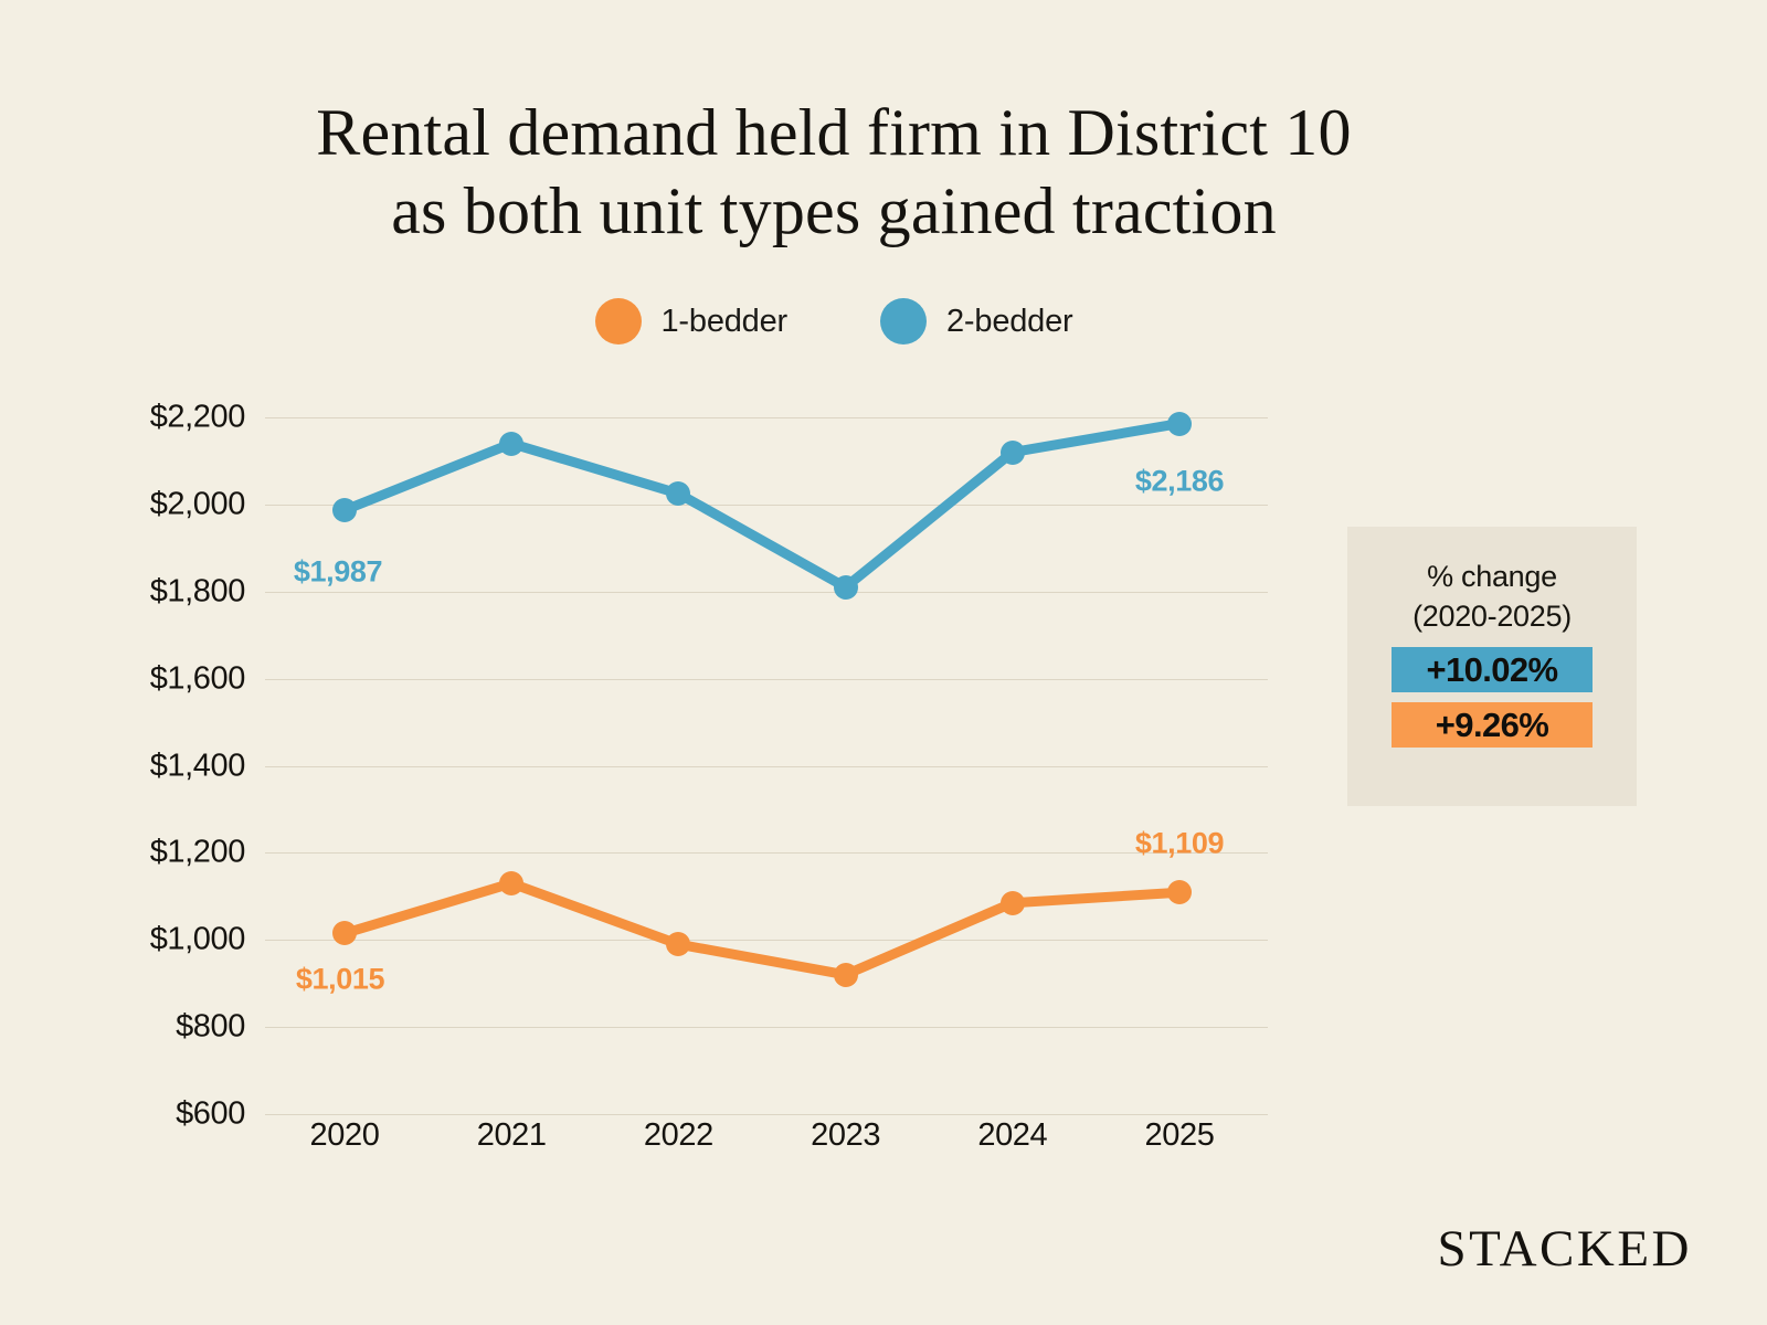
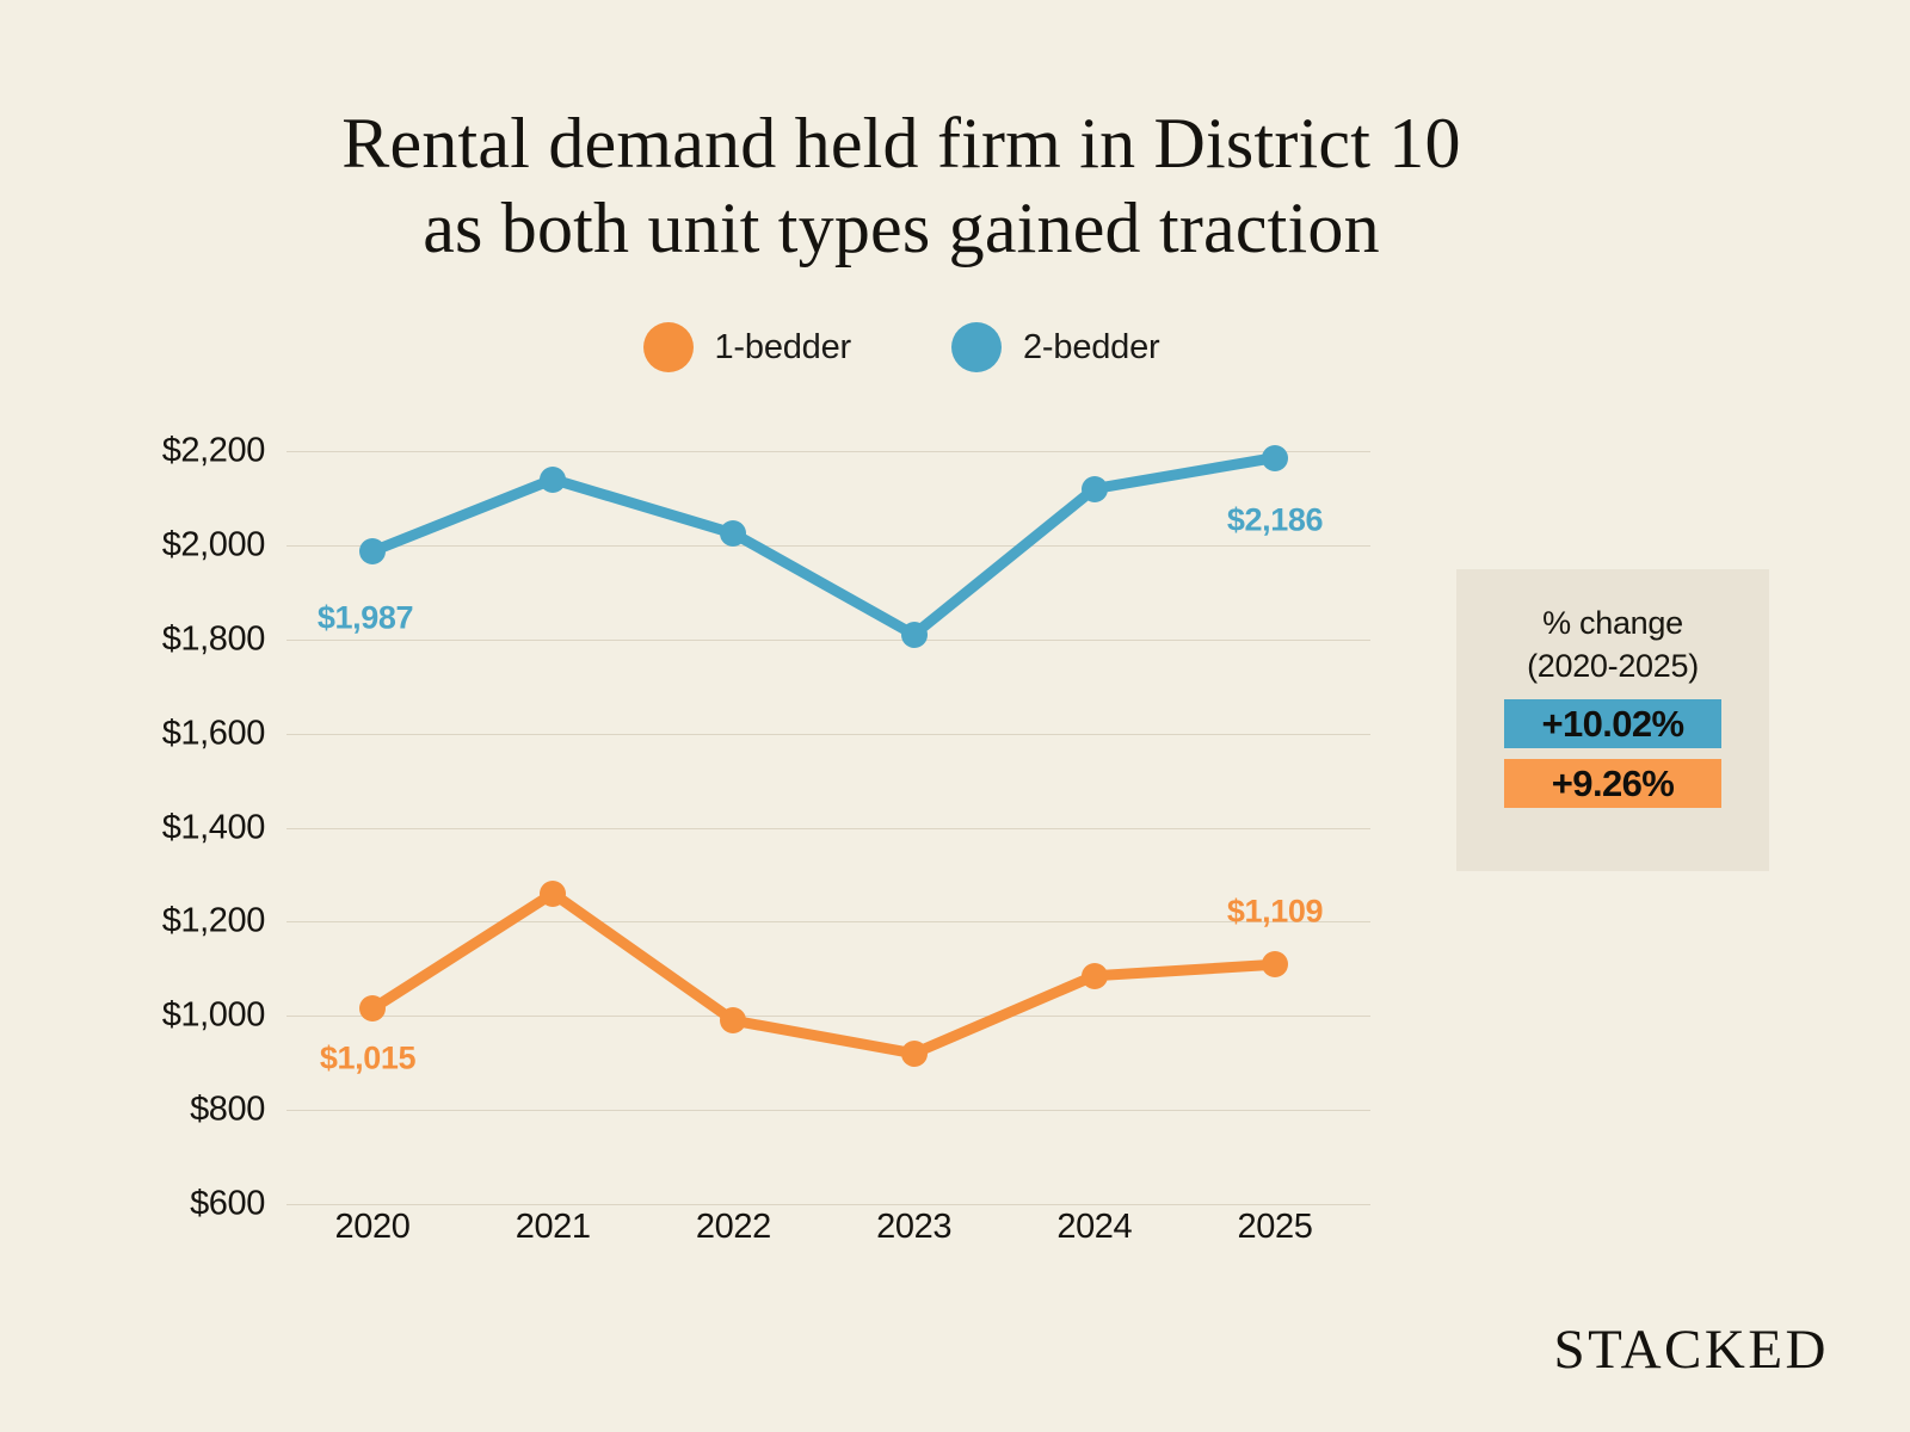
1-bedder/2021: $1130 -> $1260
